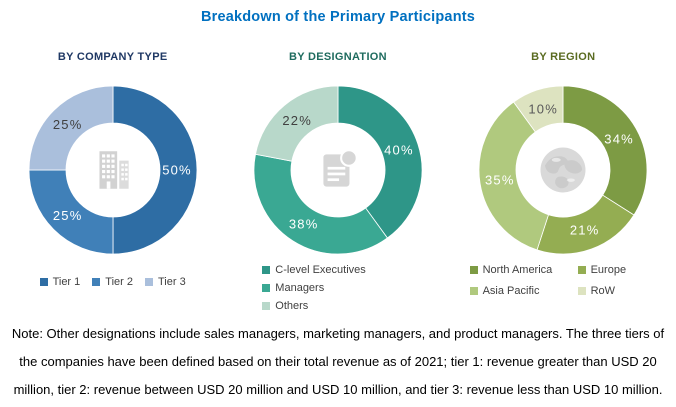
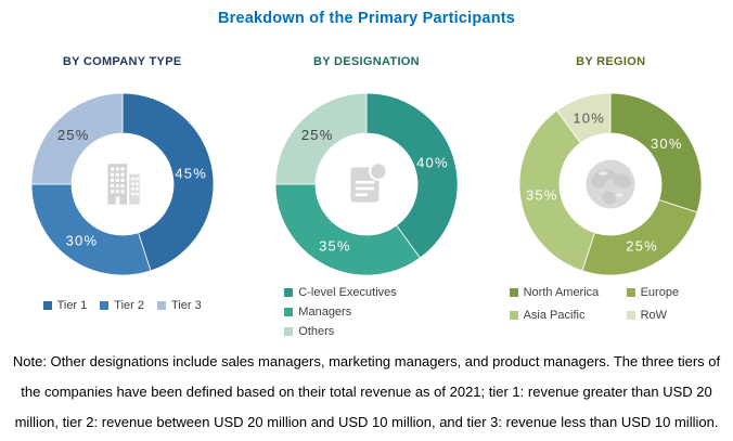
BY COMPANY TYPE/Tier 1: 50% -> 45%
BY COMPANY TYPE/Tier 2: 25% -> 30%
BY DESIGNATION/Managers: 38% -> 35%
BY DESIGNATION/Others: 22% -> 25%
BY REGION/North America: 34% -> 30%
BY REGION/Europe: 21% -> 25%
